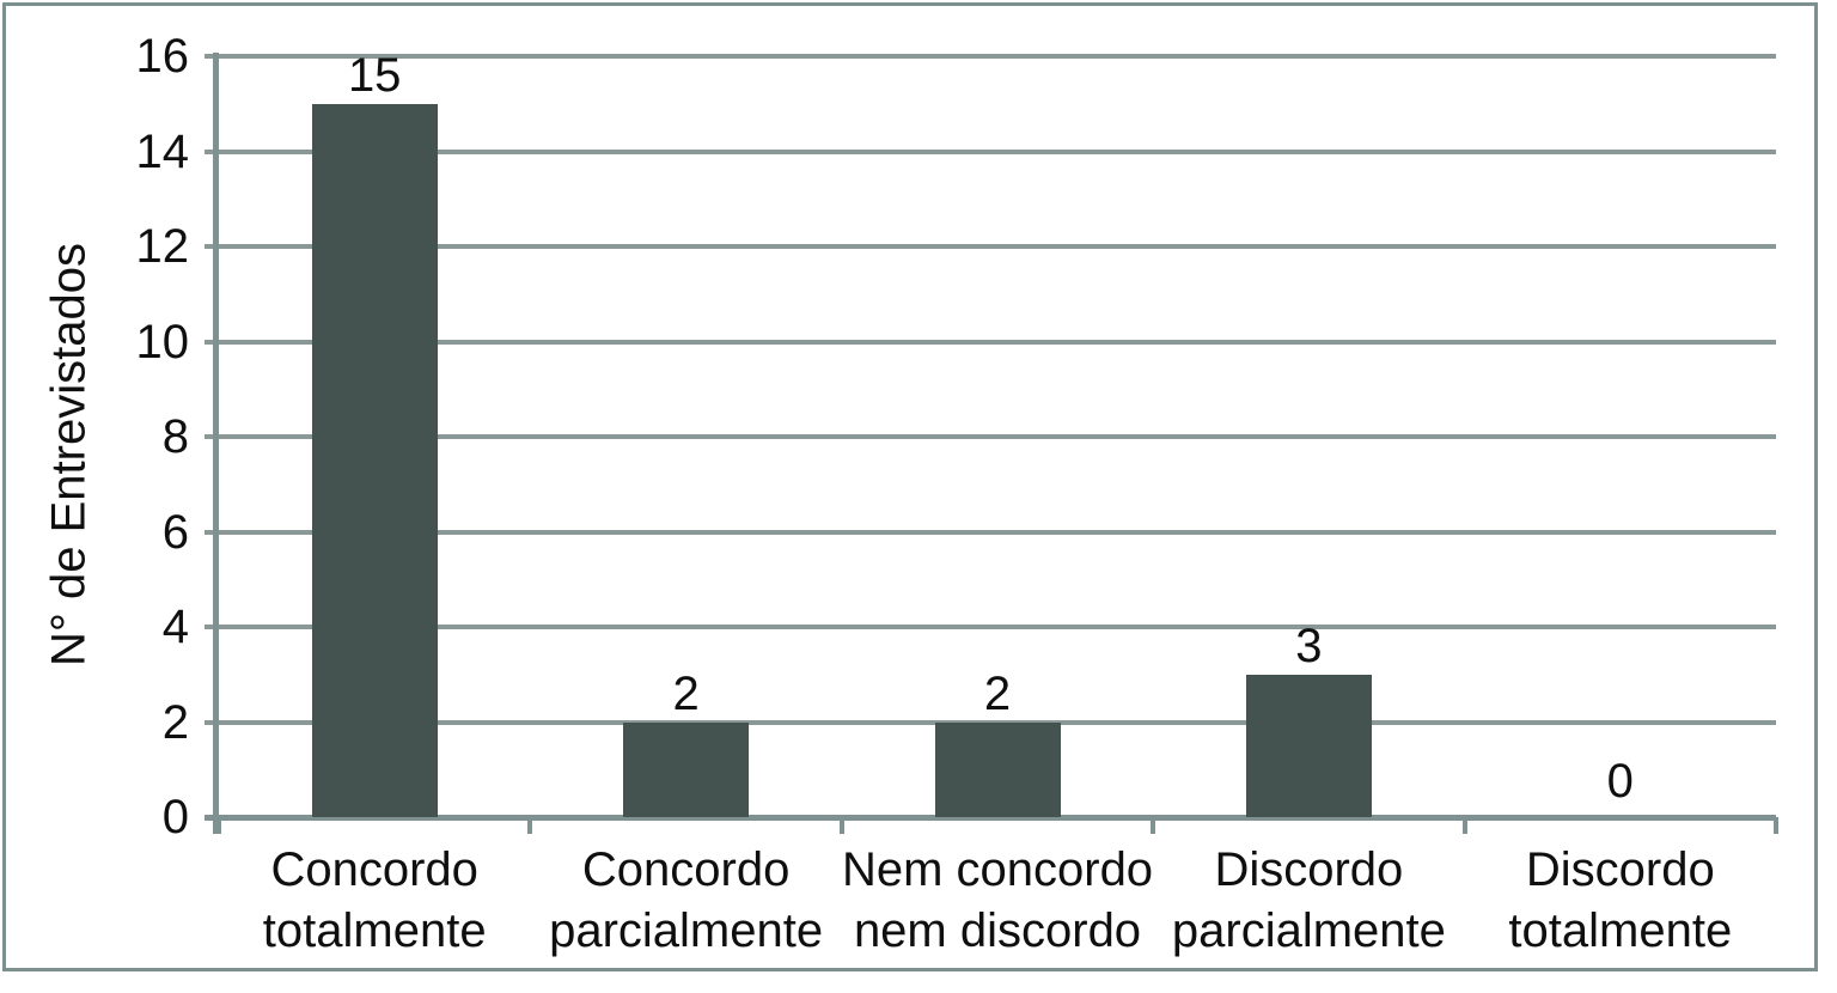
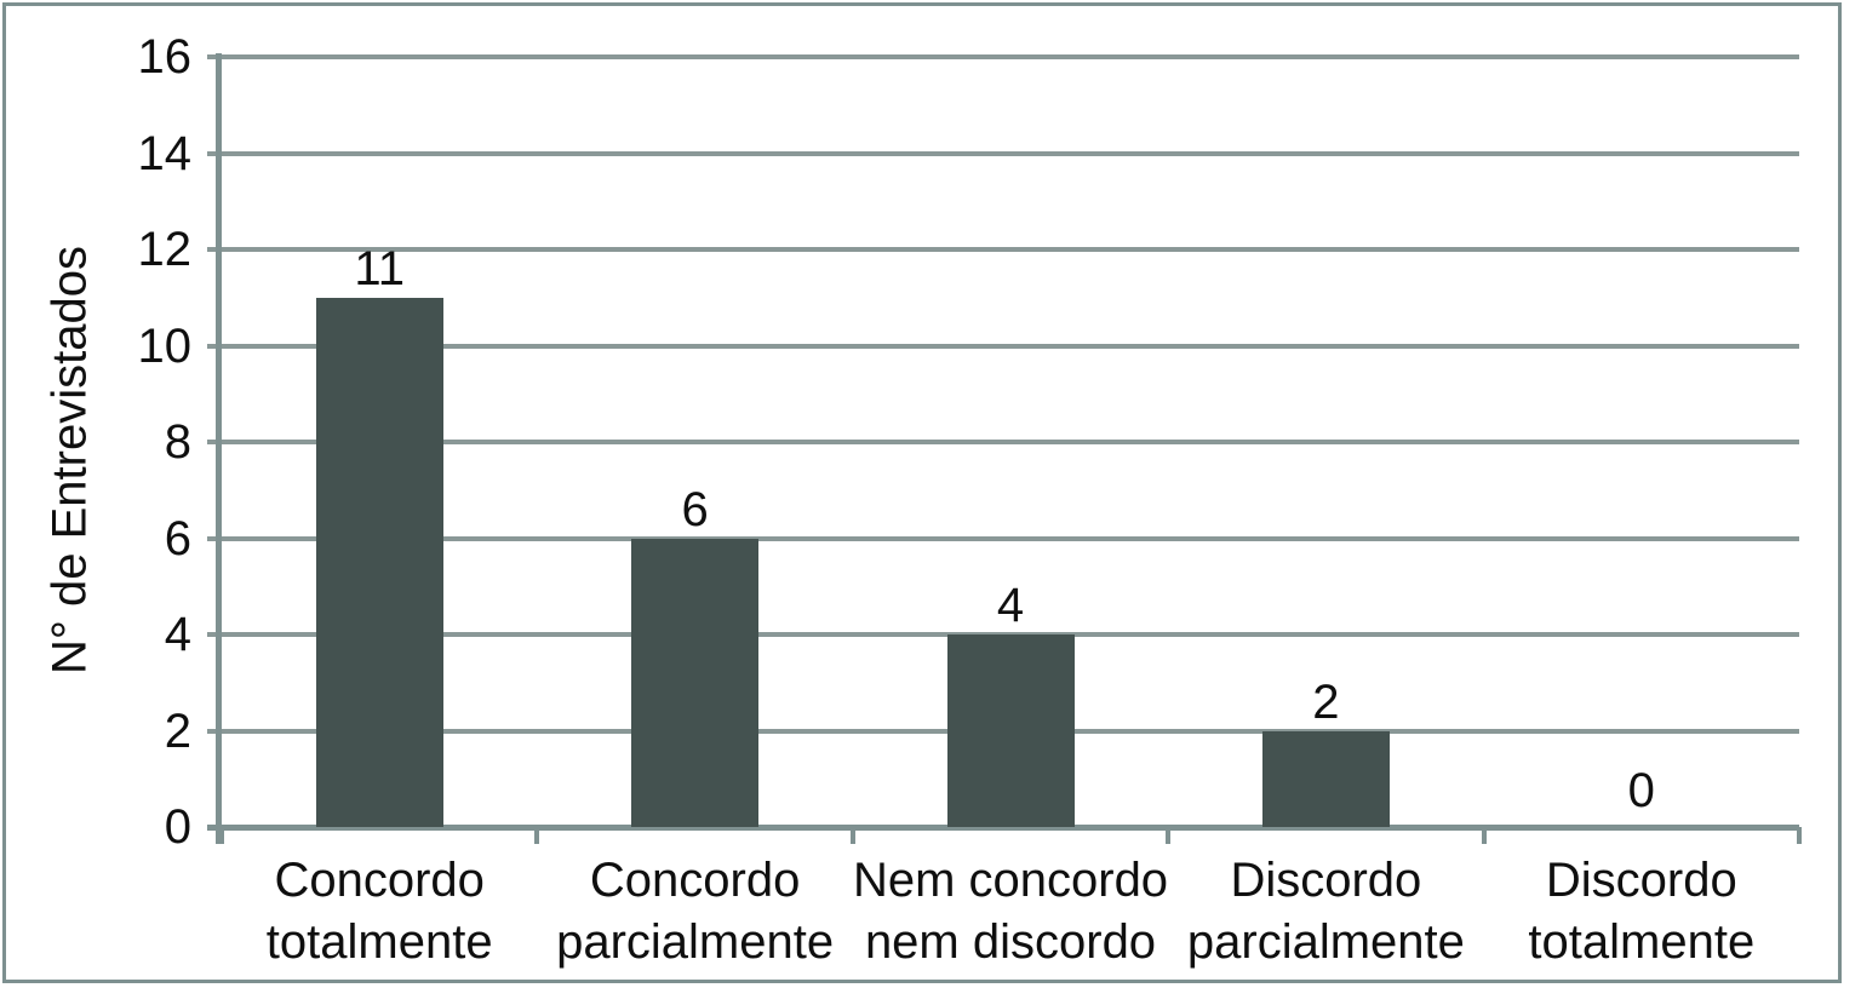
Concordo totalmente: 15 -> 11
Concordo parcialmente: 2 -> 6
Nem concordo nem discordo: 2 -> 4
Discordo parcialmente: 3 -> 2
